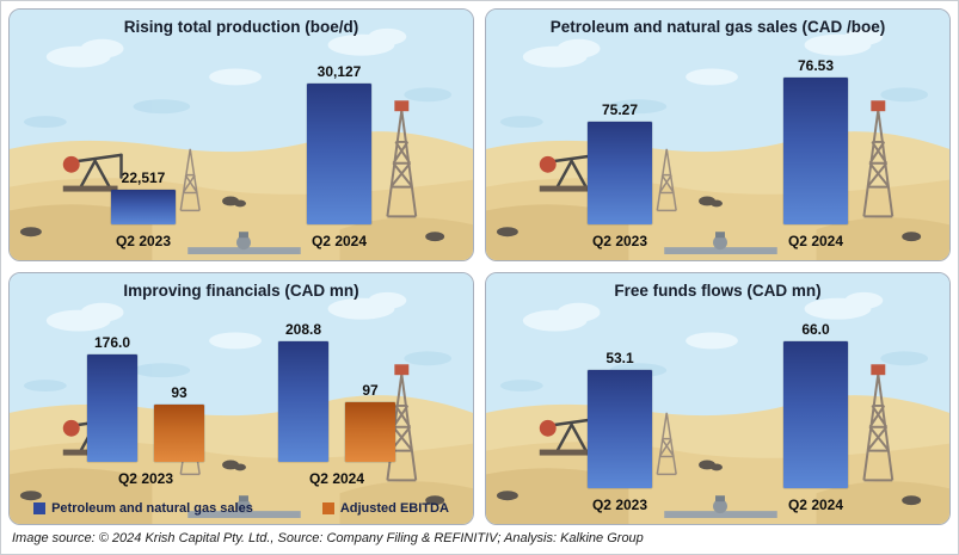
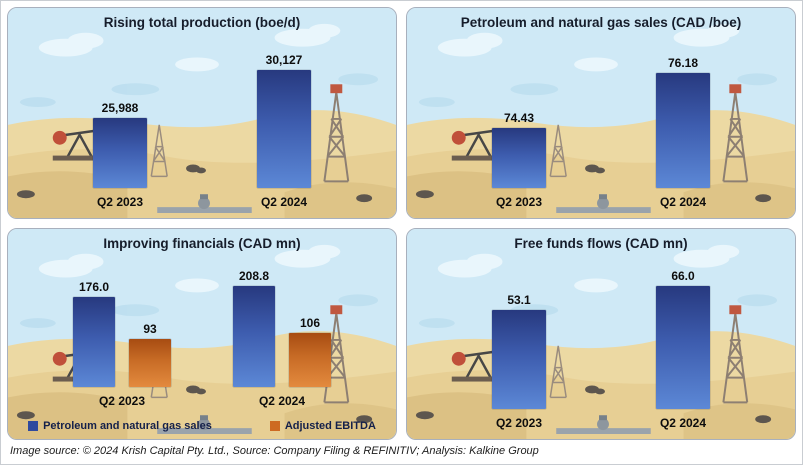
Rising total production (boe/d)/Q2 2023: 22,517 -> 25,988
Petroleum and natural gas sales (CAD /boe)/Q2 2023: 75.27 -> 74.43
Petroleum and natural gas sales (CAD /boe)/Q2 2024: 76.53 -> 76.18
Improving financials (CAD mn)/Adjusted EBITDA/Q2 2024: 97 -> 106
